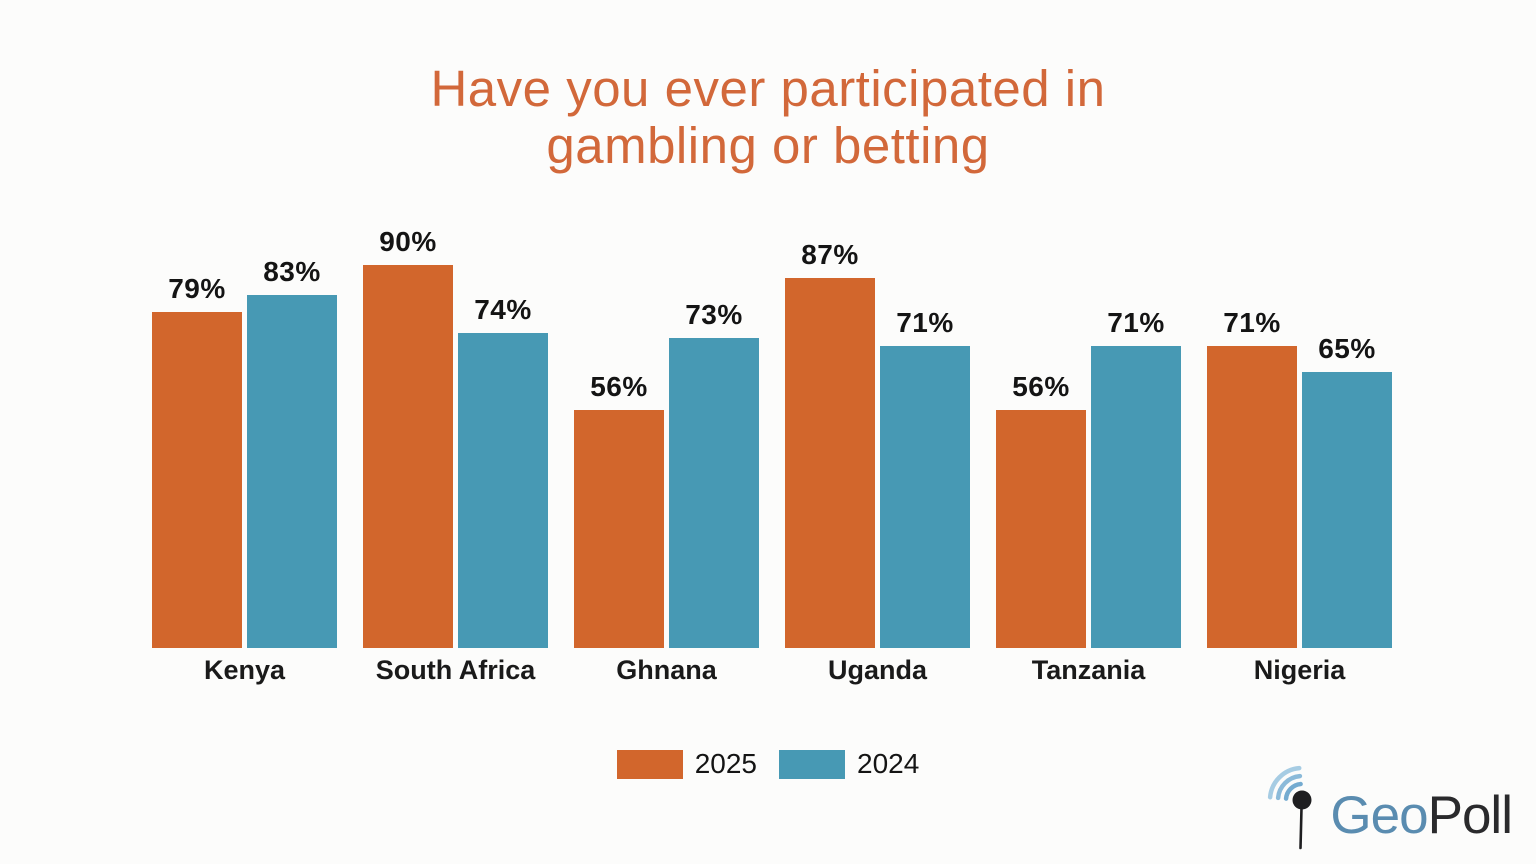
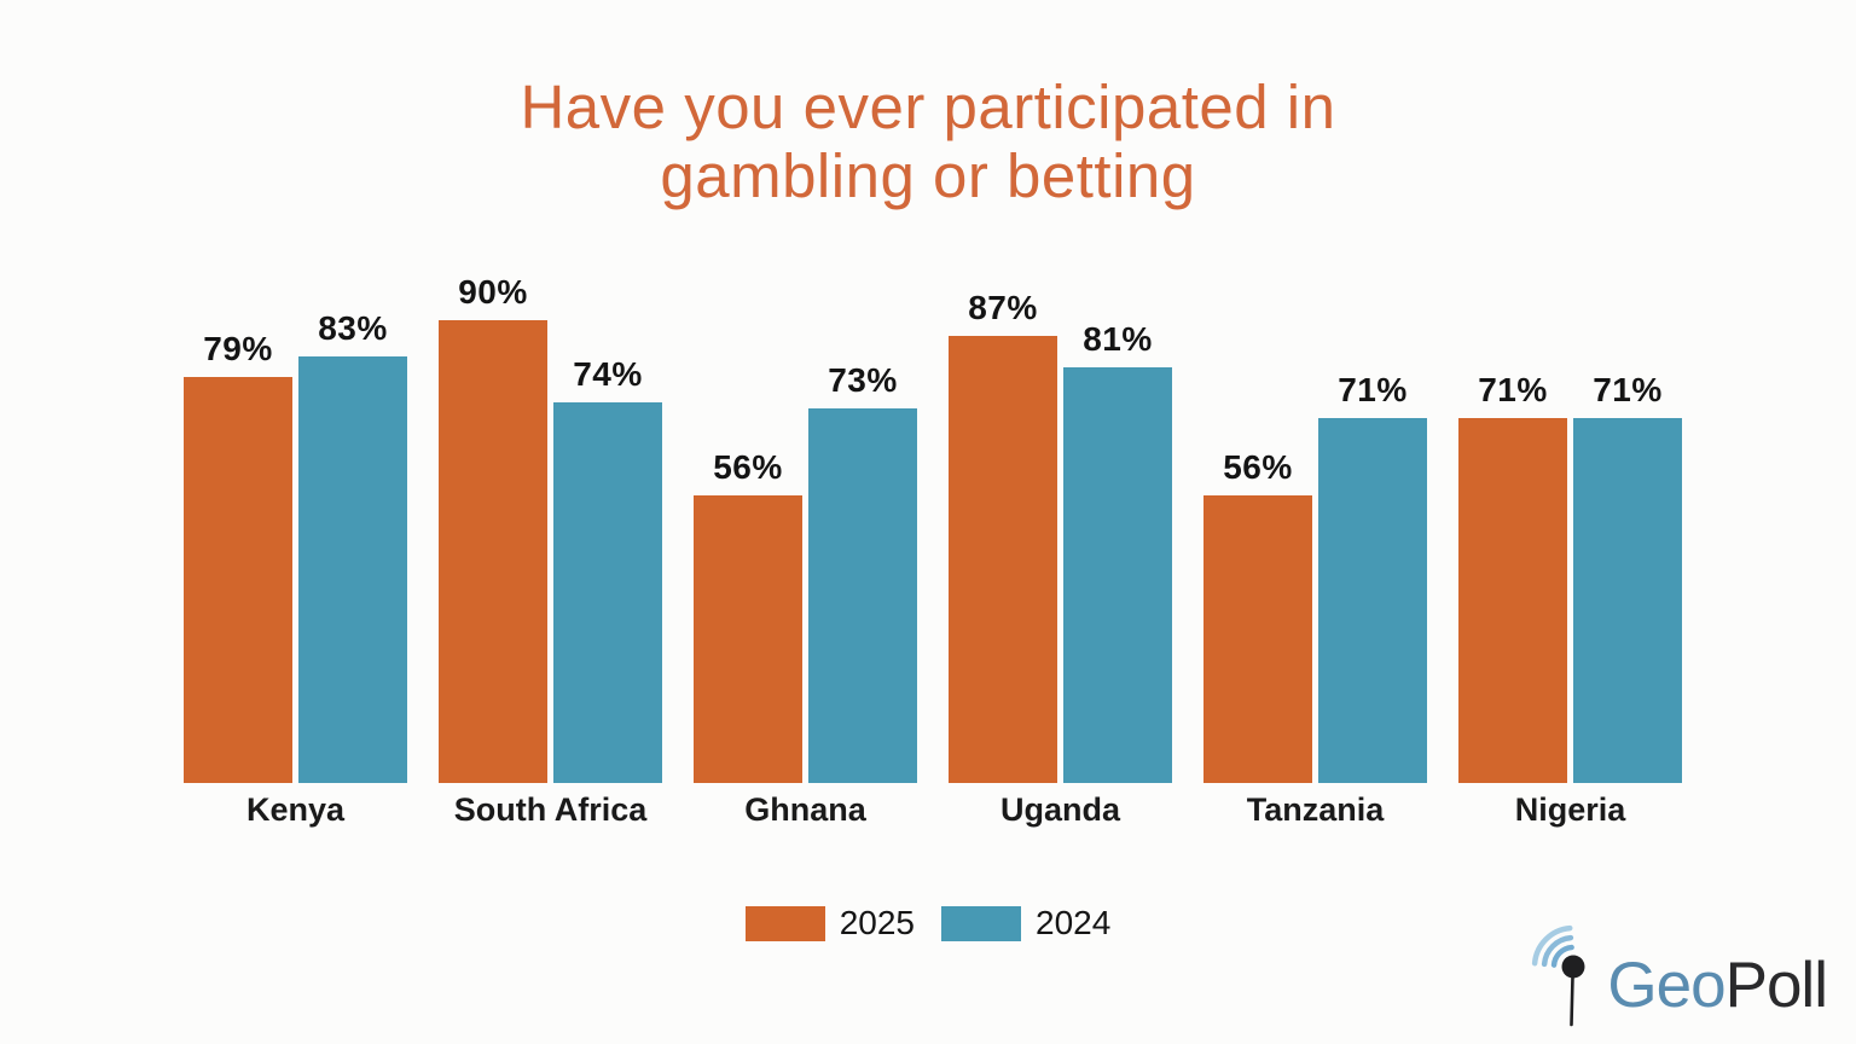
2024/Uganda: 71% -> 81%
2024/Nigeria: 65% -> 71%
